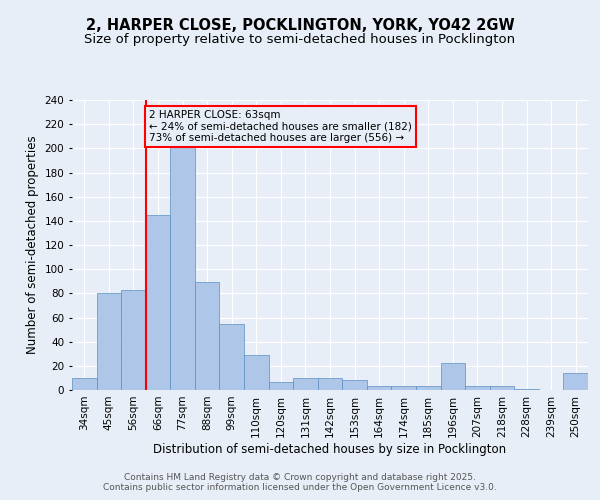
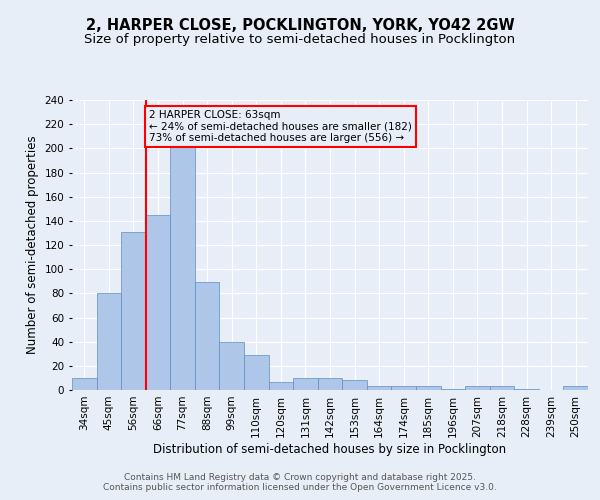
56sqm: 83 -> 131
99sqm: 55 -> 40
196sqm: 22 -> 1
250sqm: 14 -> 3
